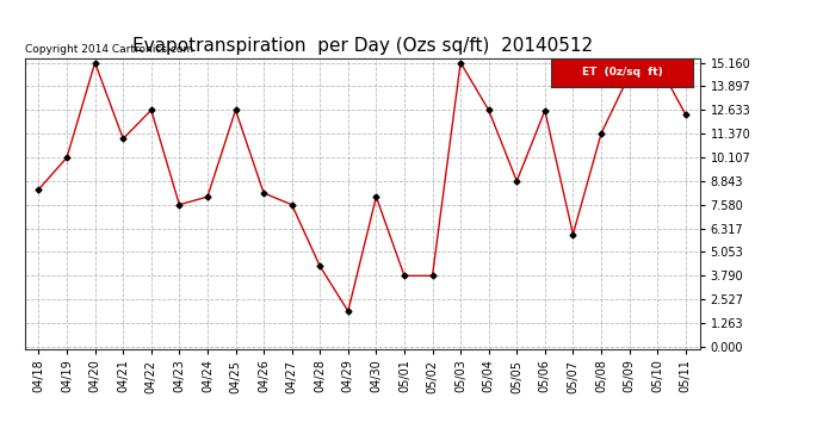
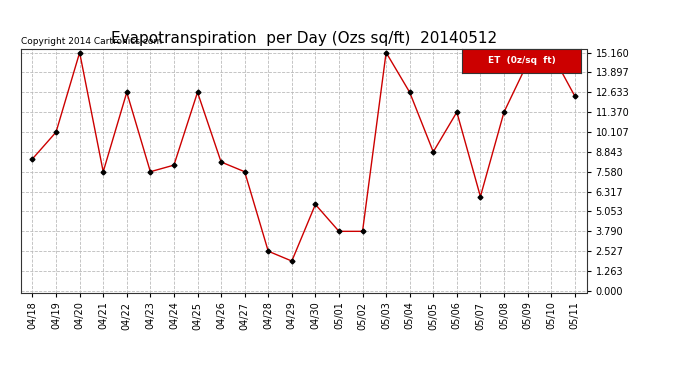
04/21: 11.1 -> 7.6
04/28: 4.3 -> 2.5
04/30: 8.0 -> 5.5
05/06: 12.6 -> 11.4
